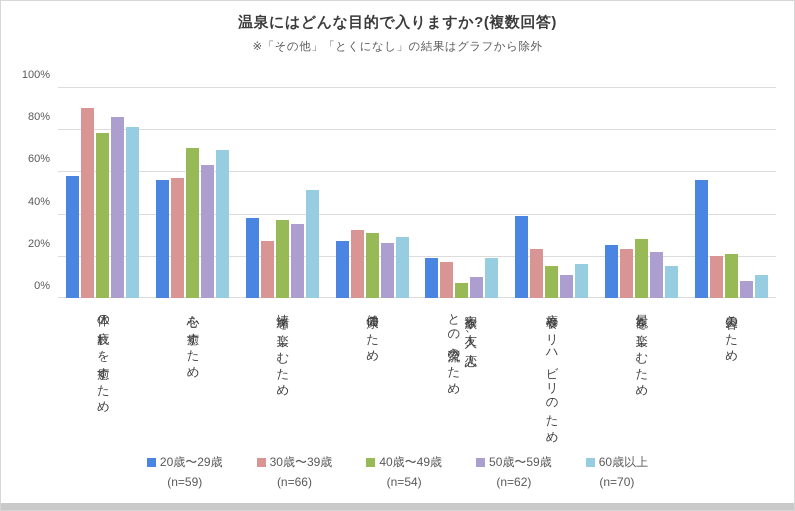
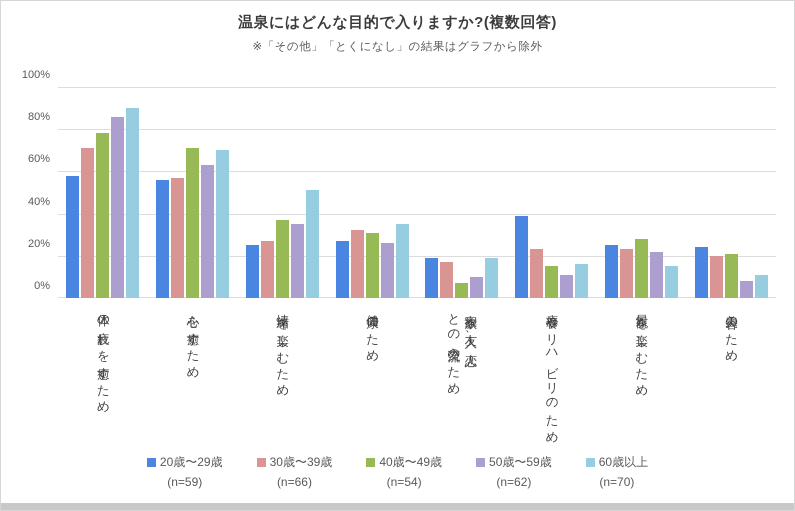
30歳〜39歳/体の疲れを癒すため: 90% -> 71%
60歳以上/体の疲れを癒すため: 81% -> 90%
20歳〜29歳/情緒を楽しむため: 38% -> 25%
60歳以上/健康のため: 29% -> 35%
20歳〜29歳/美容のため: 56% -> 24%
